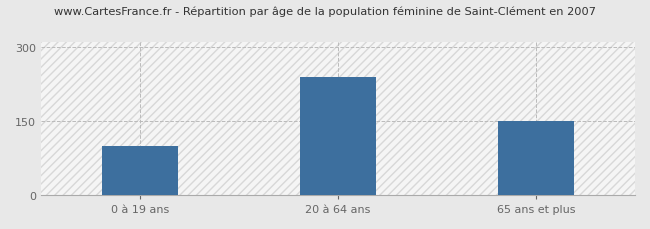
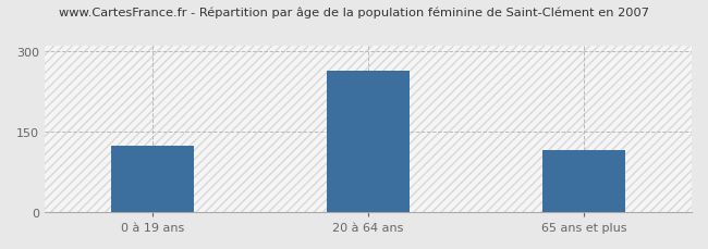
0 à 19 ans: 100 -> 125
20 à 64 ans: 240 -> 265
65 ans et plus: 150 -> 115
